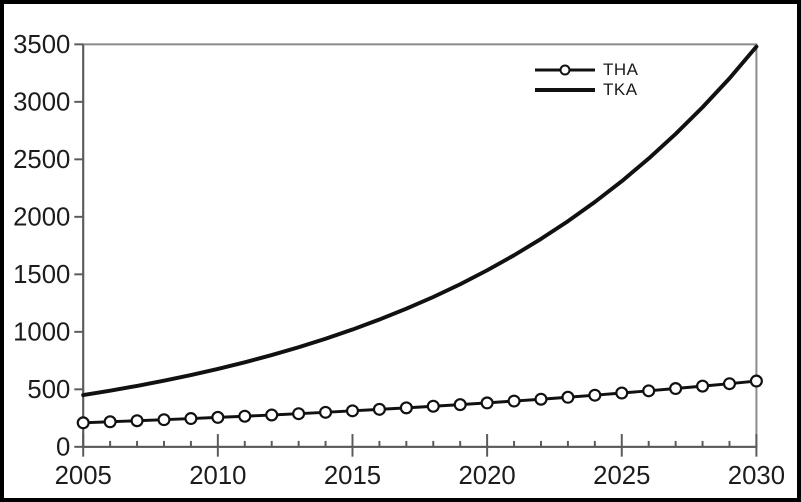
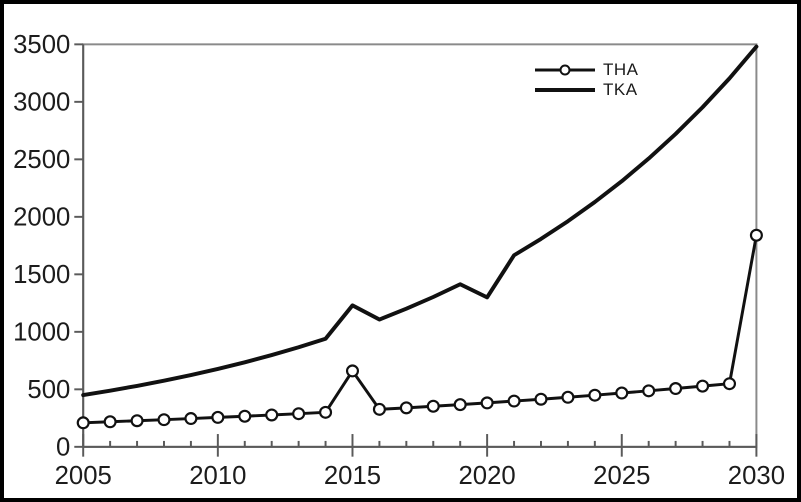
THA/2015: 310 -> 660
TKA/2015: 1020 -> 1230
TKA/2020: 1540 -> 1300
THA/2030: 570 -> 1840
